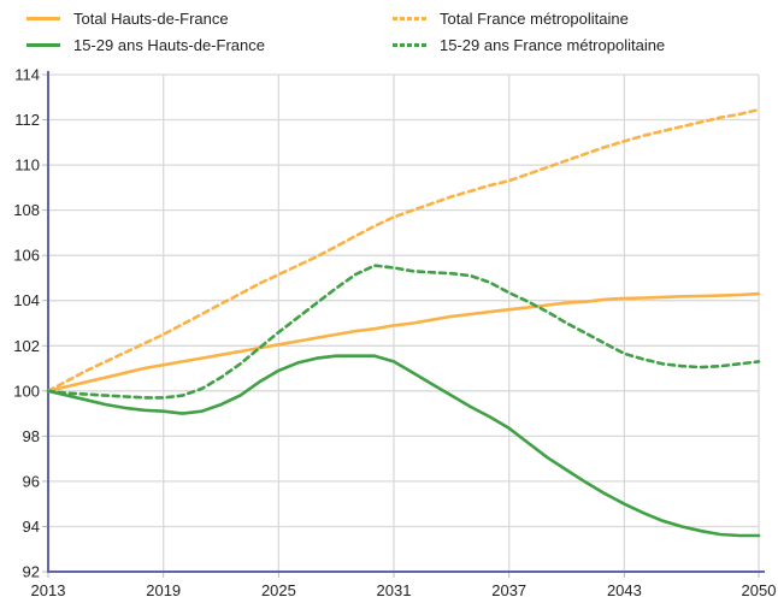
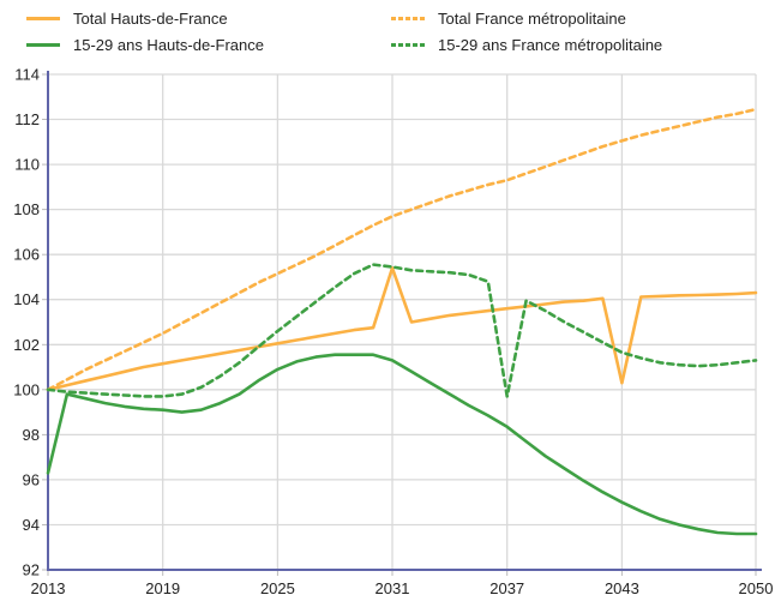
15-29 ans Hauts-de-France/2013: 100.0 -> 96.3
Total Hauts-de-France/2031: 102.9 -> 105.4
15-29 ans France métropolitaine/2037: 104.3 -> 99.7
Total Hauts-de-France/2043: 104.1 -> 100.3
